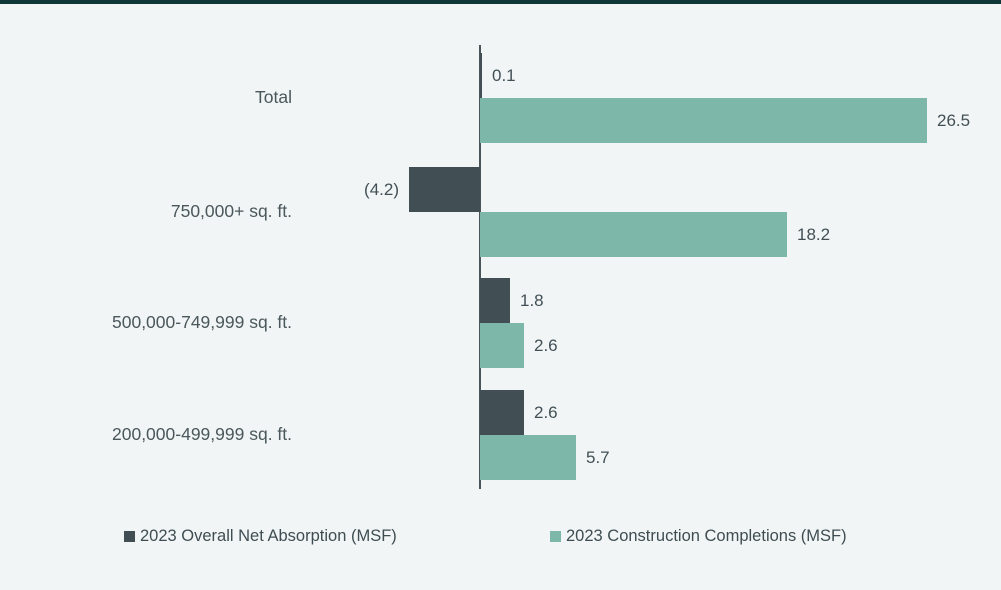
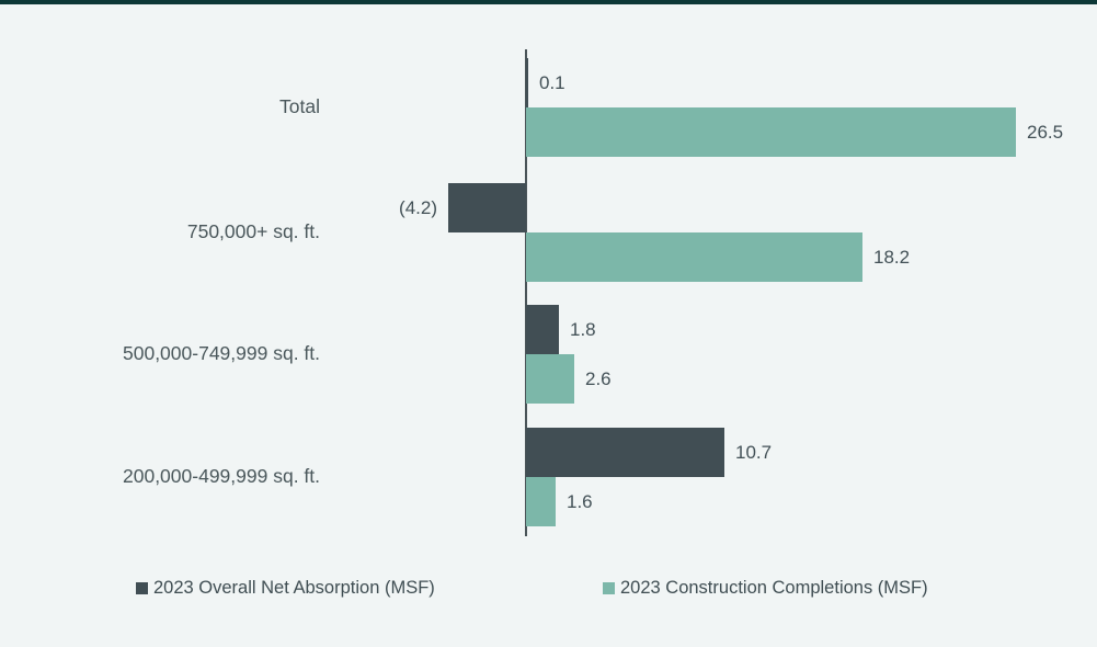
2023 Overall Net Absorption (MSF)/200,000-499,999 sq. ft.: 2.6 -> 10.7
2023 Construction Completions (MSF)/200,000-499,999 sq. ft.: 5.7 -> 1.6
